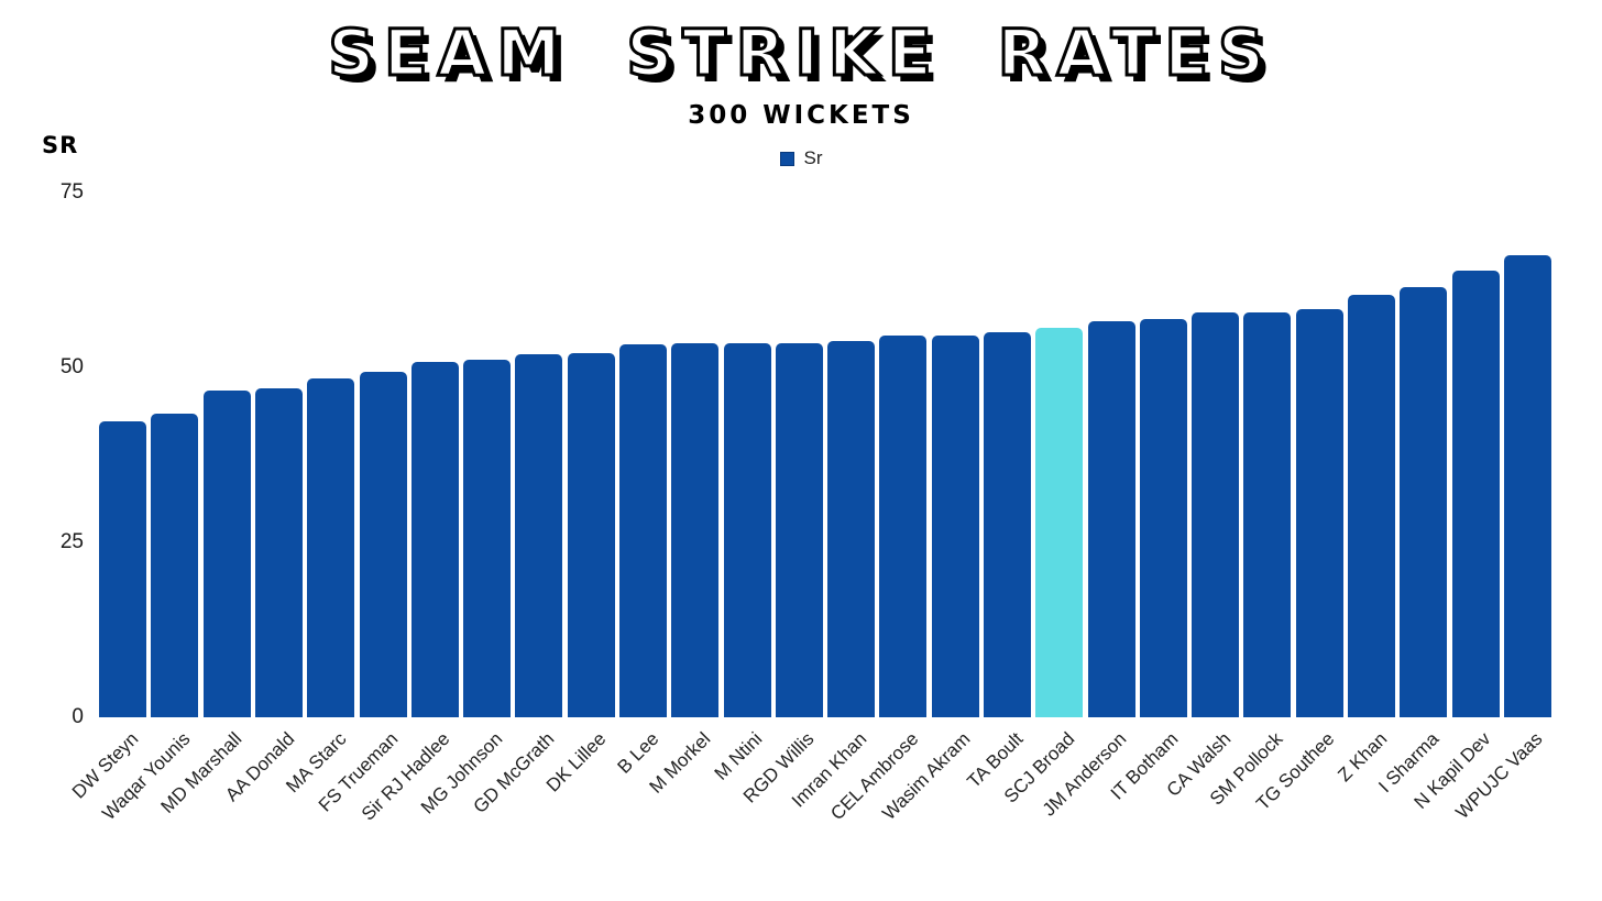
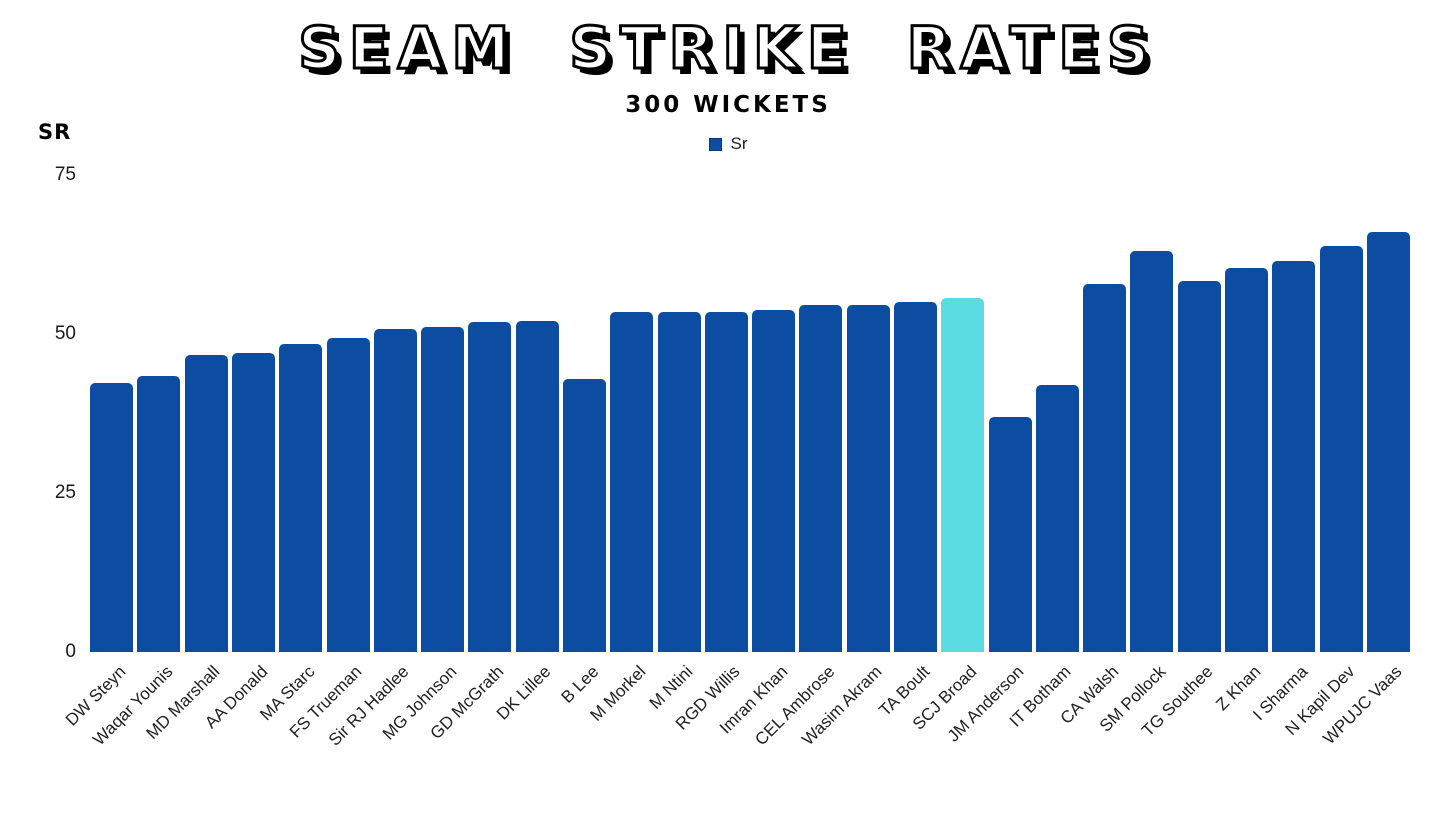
B Lee: 53 -> 43
JM Anderson: 57 -> 37
IT Botham: 57 -> 42
SM Pollock: 58 -> 63
